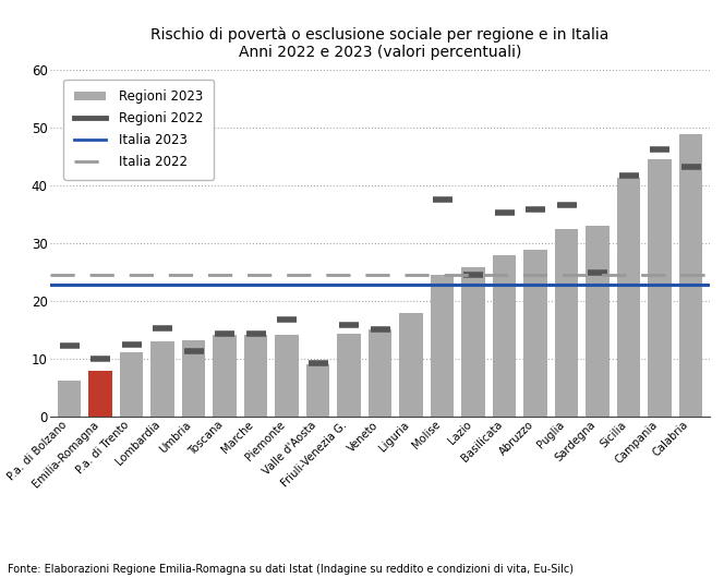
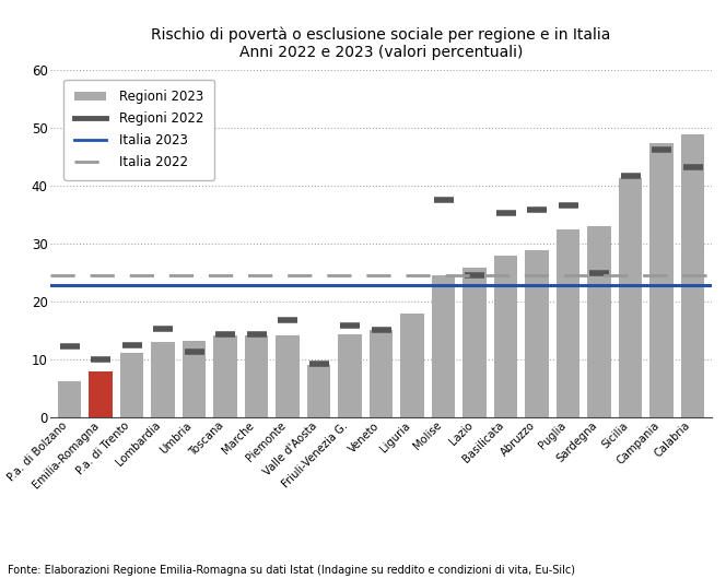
Campania: 44.5 -> 47.2
